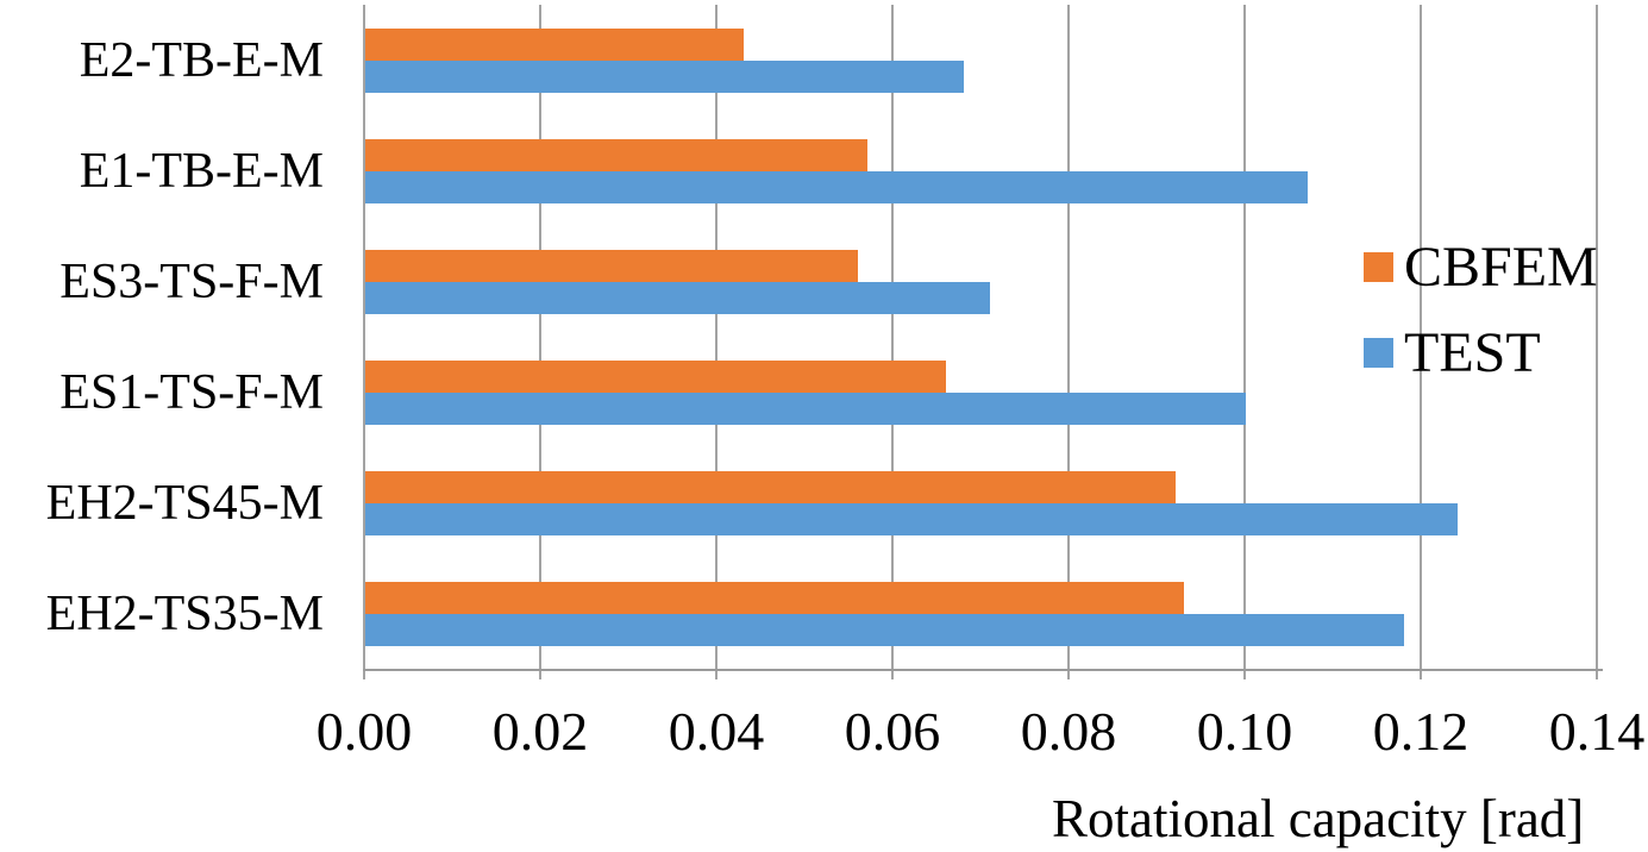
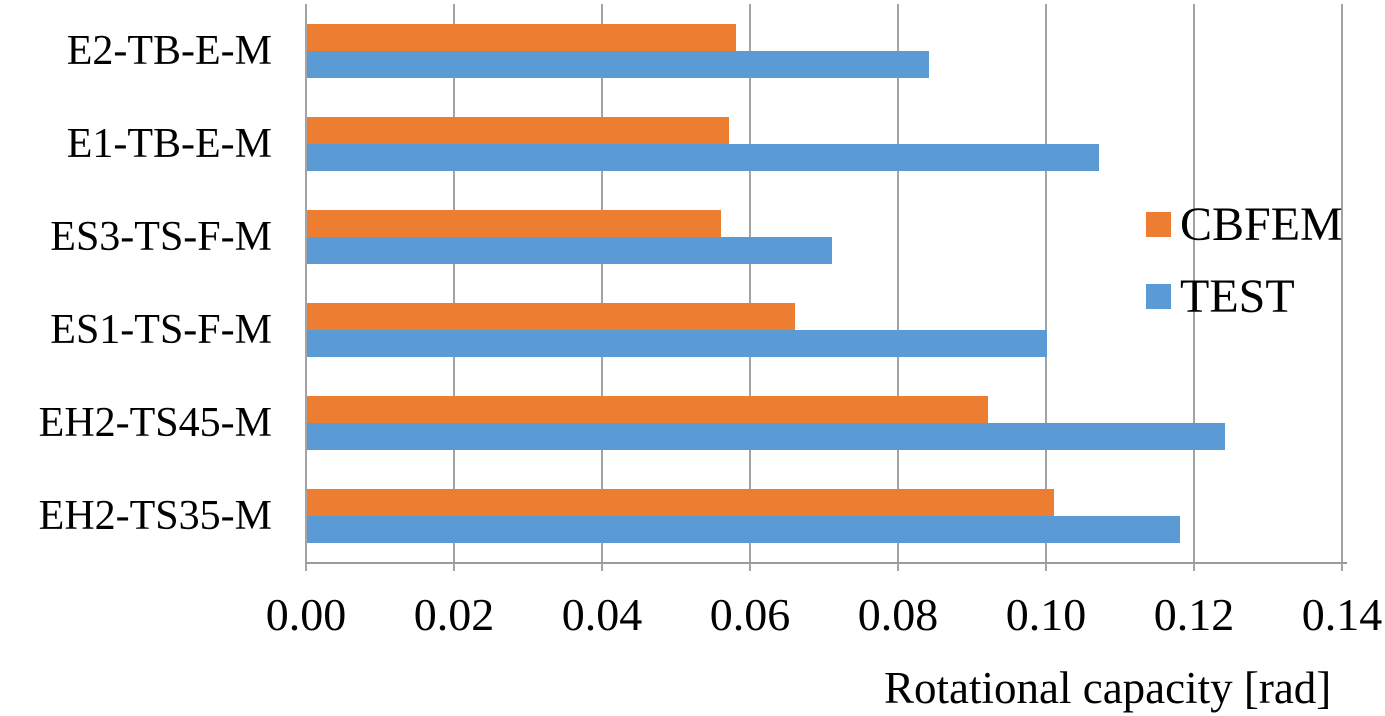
CBFEM/E2-TB-E-M: 0.043 -> 0.058
TEST/E2-TB-E-M: 0.068 -> 0.084
CBFEM/EH2-TS35-M: 0.093 -> 0.101
